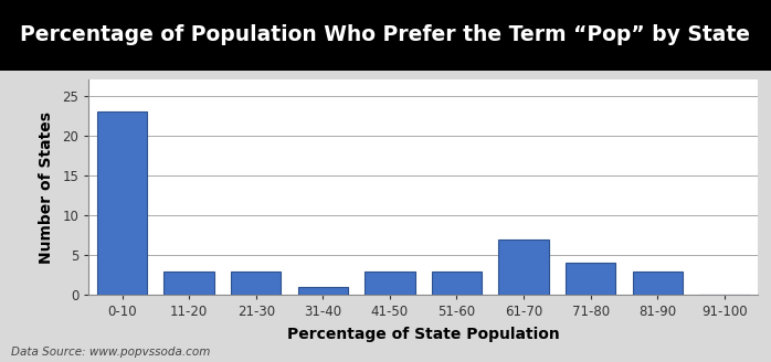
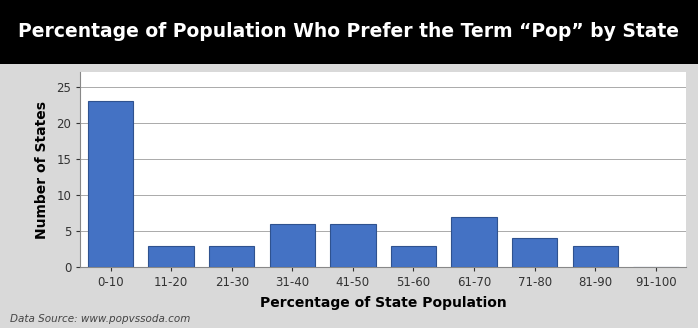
31-40: 1 -> 6
41-50: 3 -> 6
